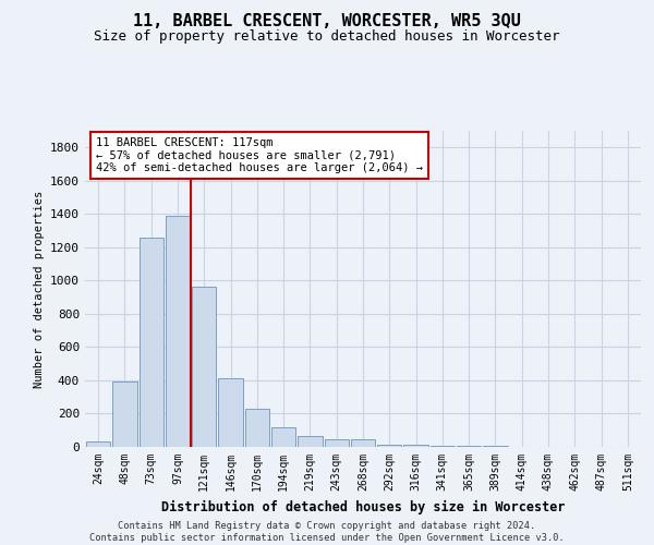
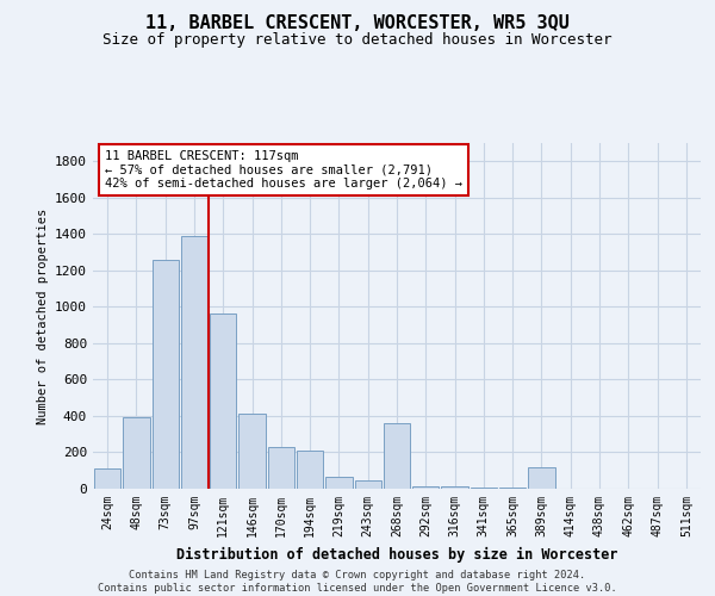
24sqm: 30 -> 110
194sqm: 120 -> 210
268sqm: 40 -> 360
389sqm: 0 -> 120
